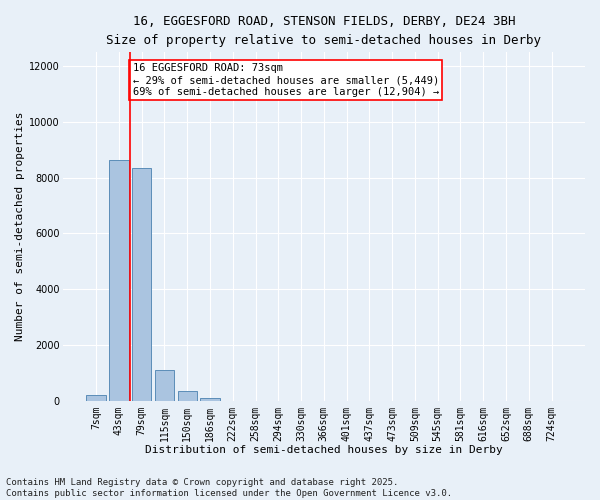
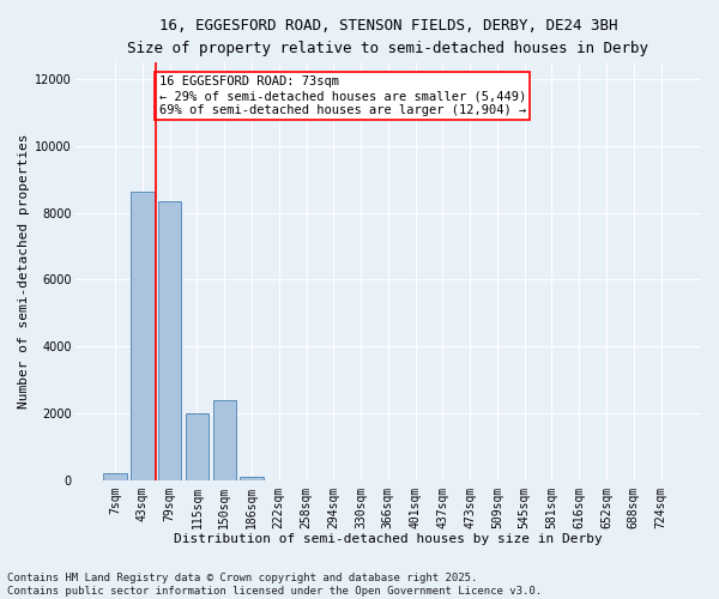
115sqm: 1100 -> 2000
150sqm: 350 -> 2400
